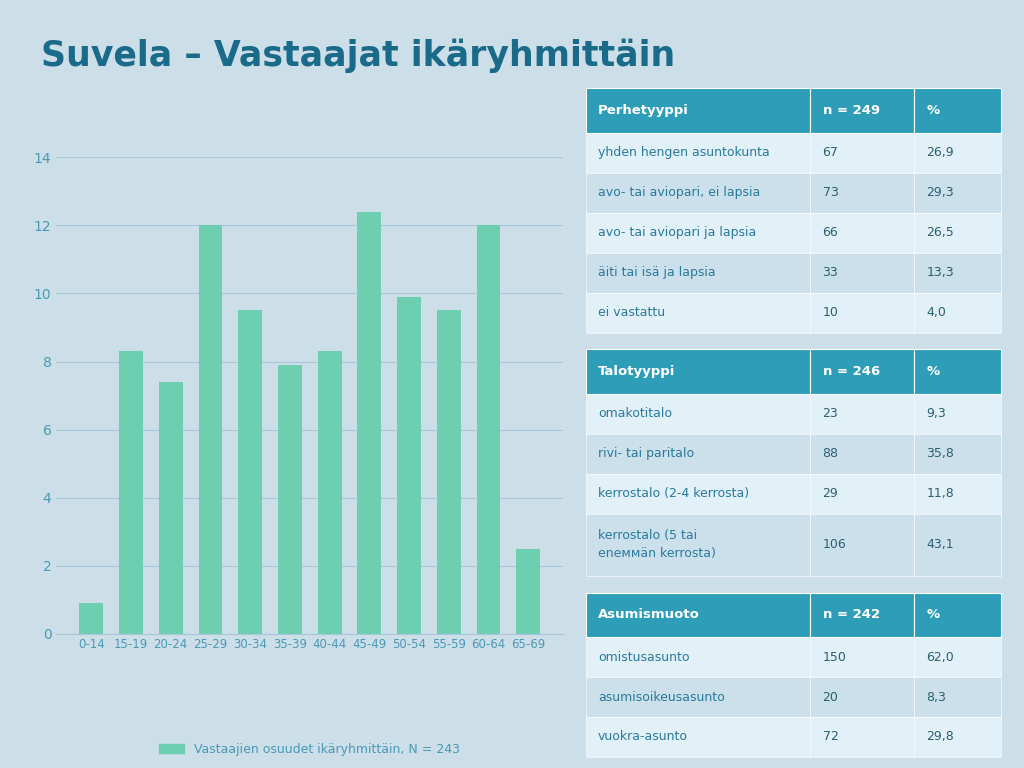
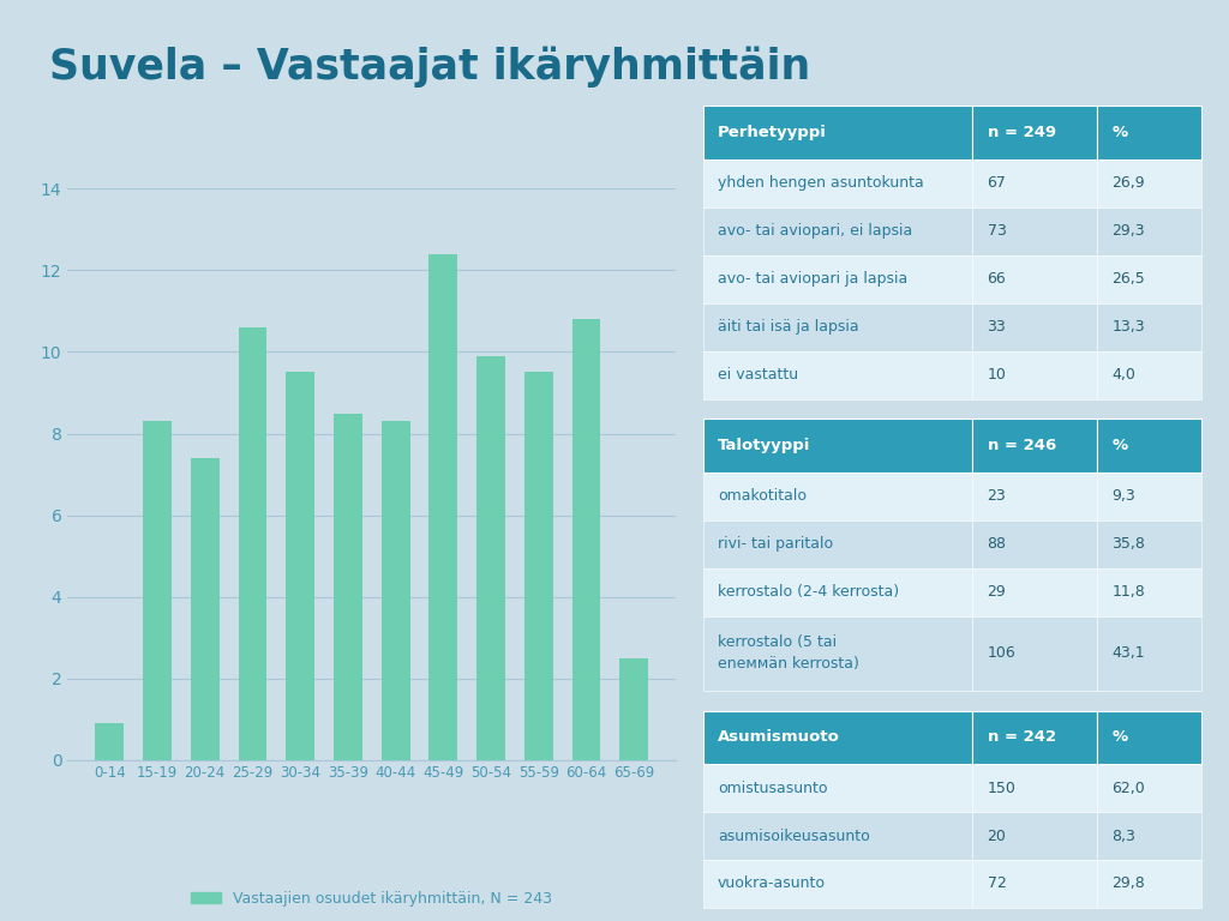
25-29: 12.0 -> 10.6
35-39: 7.9 -> 8.5
60-64: 12.0 -> 10.8
